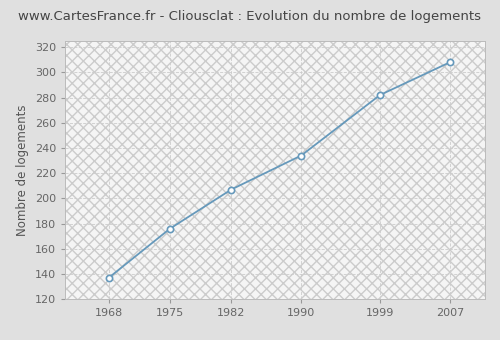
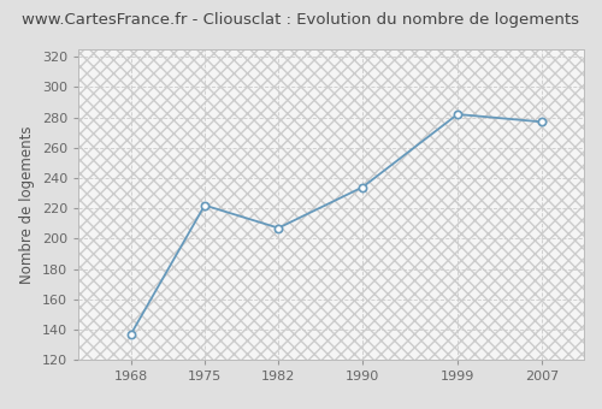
1975: 176 -> 222
2007: 308 -> 277
